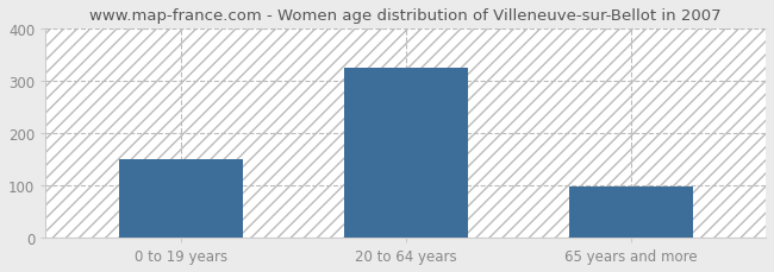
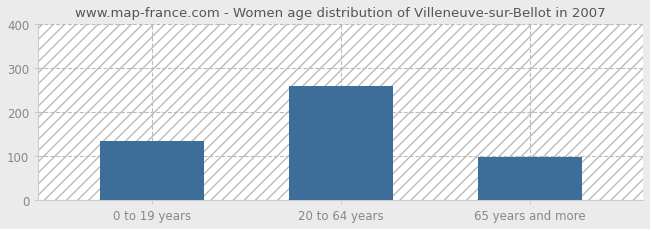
0 to 19 years: 150 -> 135
20 to 64 years: 325 -> 260
